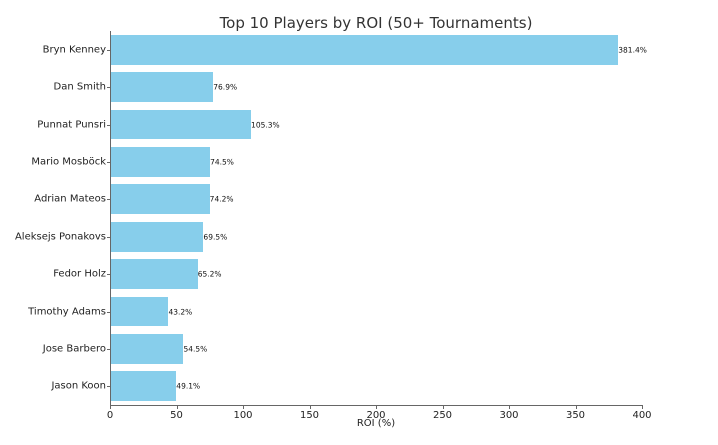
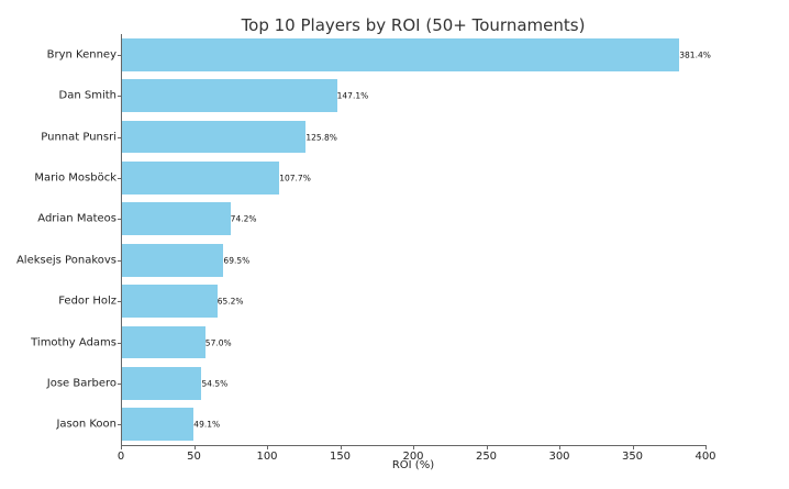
Dan Smith: 76.9% -> 147.1%
Punnat Punsri: 105.3% -> 125.8%
Mario Mosböck: 74.5% -> 107.7%
Timothy Adams: 43.2% -> 57.0%
